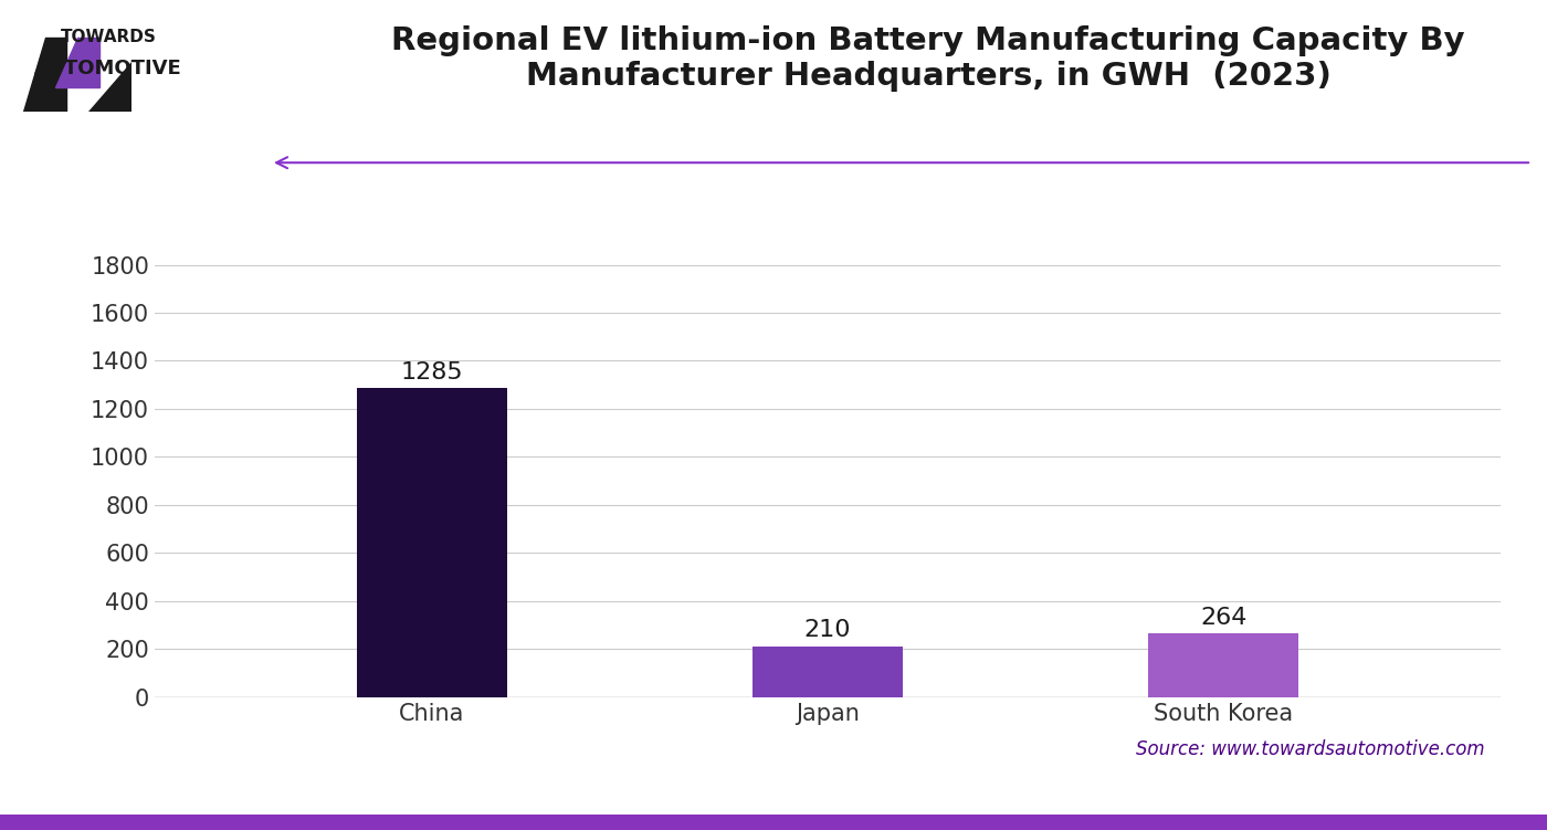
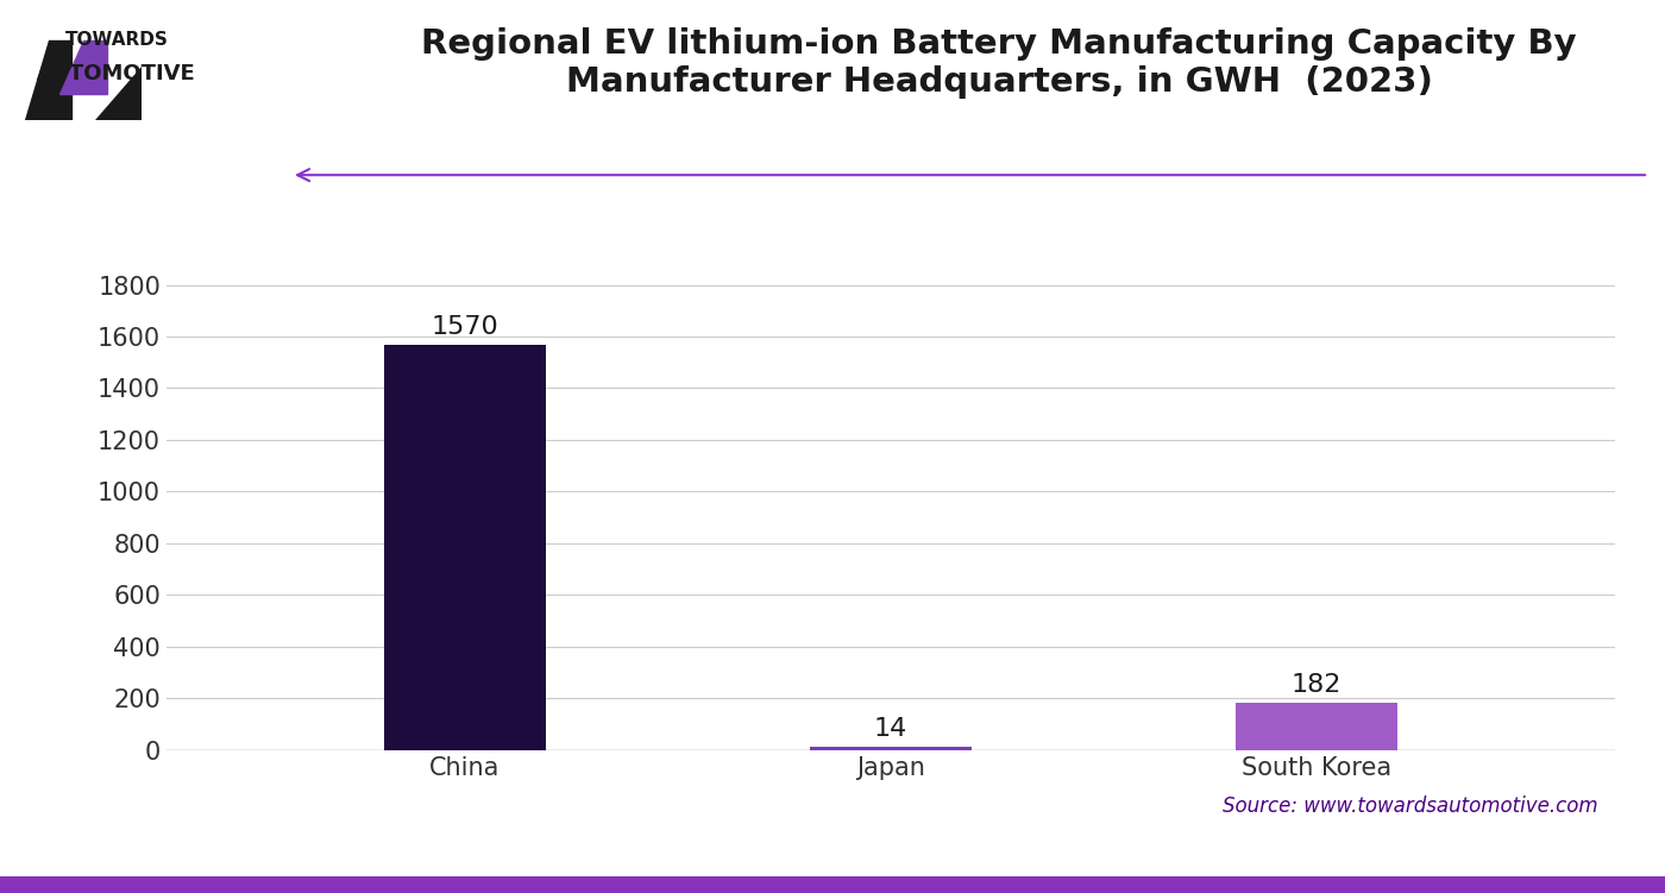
China: 1285 -> 1570
Japan: 210 -> 14
South Korea: 264 -> 182
